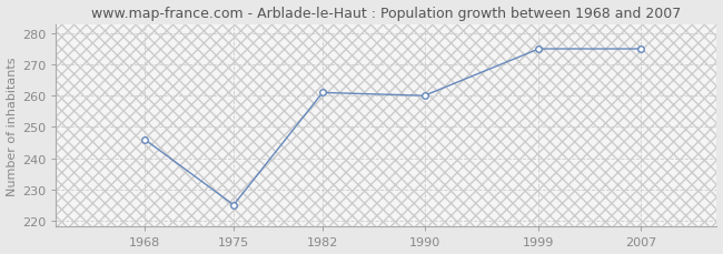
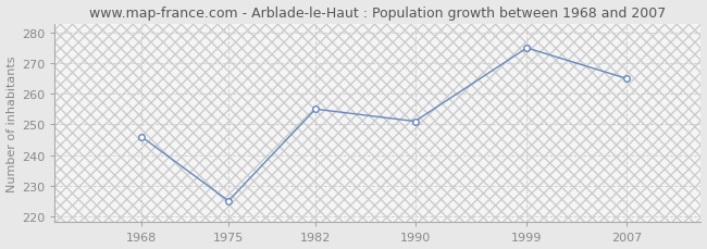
1982: 261 -> 255
1990: 260 -> 251
2007: 275 -> 265
